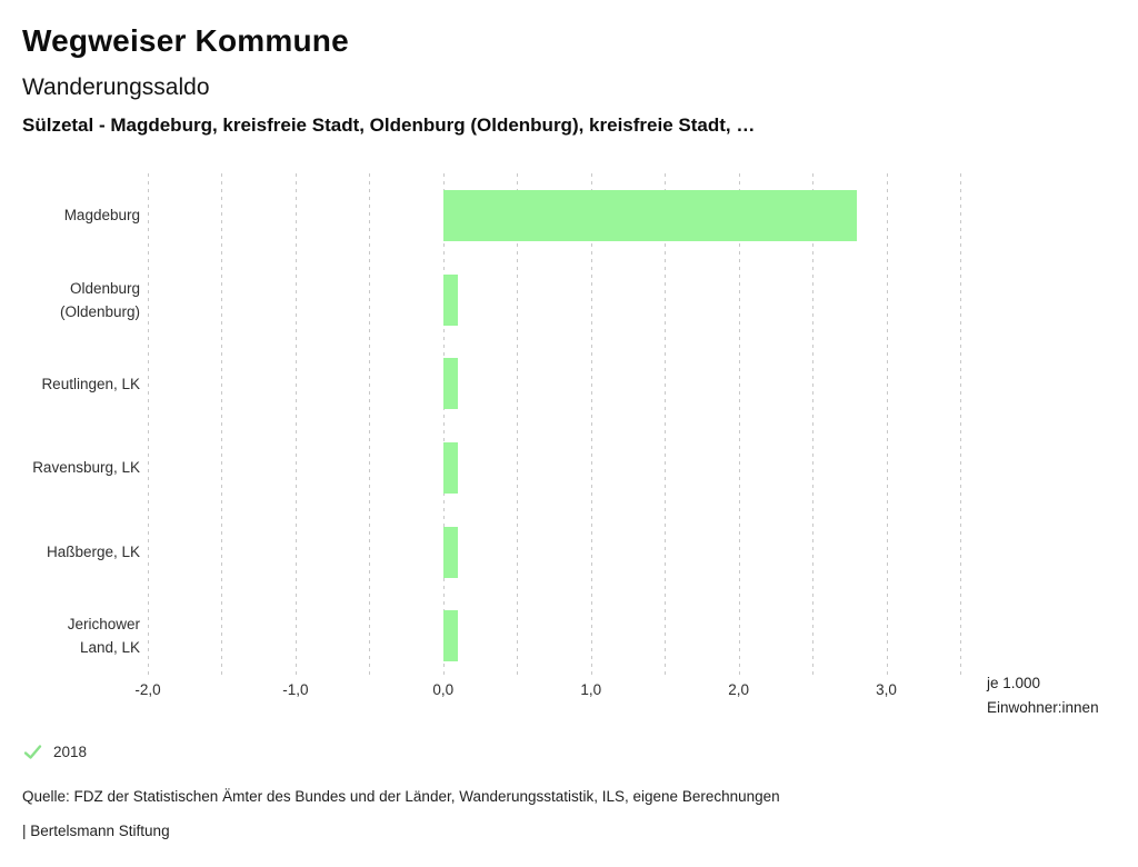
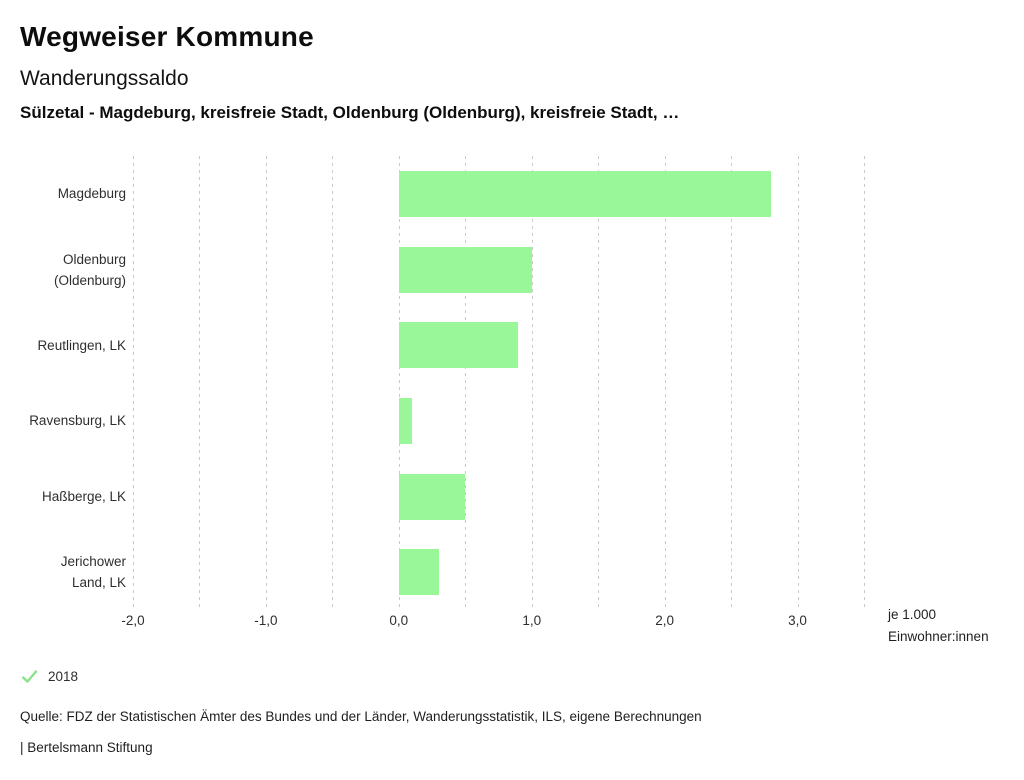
Oldenburg (Oldenburg): 0,1 -> 1,0
Reutlingen, LK: 0,1 -> 0,9
Haßberge, LK: 0,1 -> 0,5
Jerichower Land, LK: 0,1 -> 0,3
